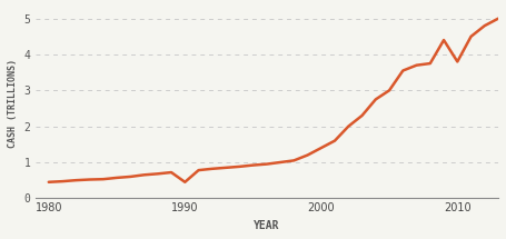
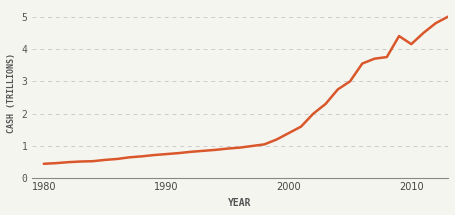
1990: 0.45 -> 0.75
2010: 3.80 -> 4.15
